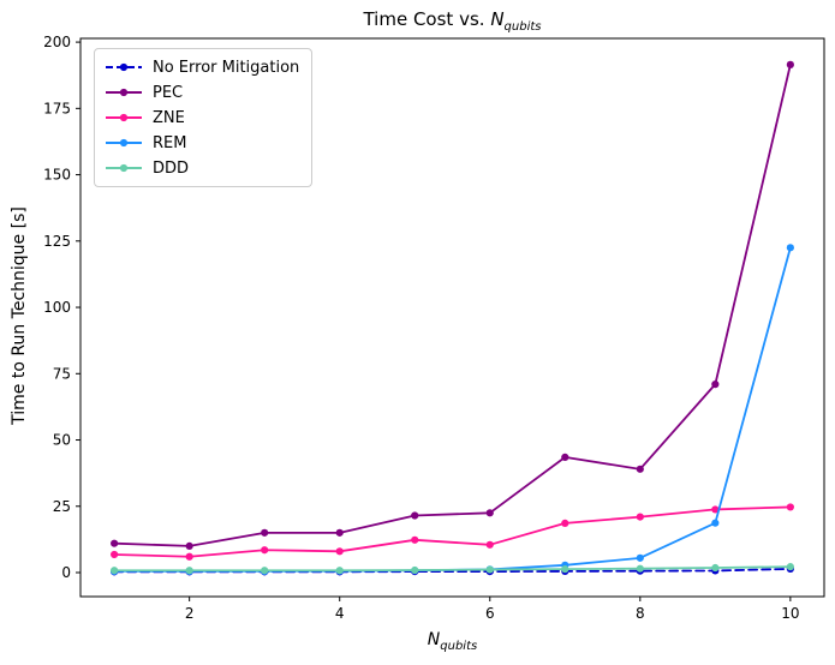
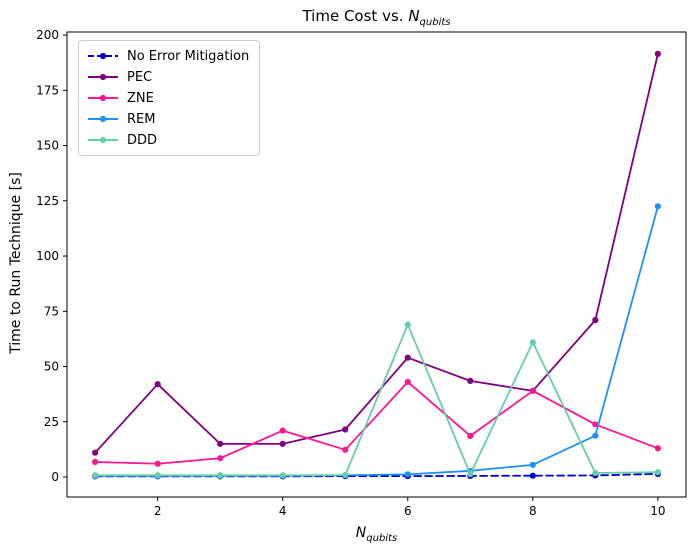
PEC/2: 10 -> 42
ZNE/4: 8 -> 21
PEC/6: 22 -> 54
ZNE/6: 10 -> 43
DDD/6: 1 -> 69
ZNE/8: 21 -> 39
DDD/8: 2 -> 61
ZNE/10: 25 -> 13
